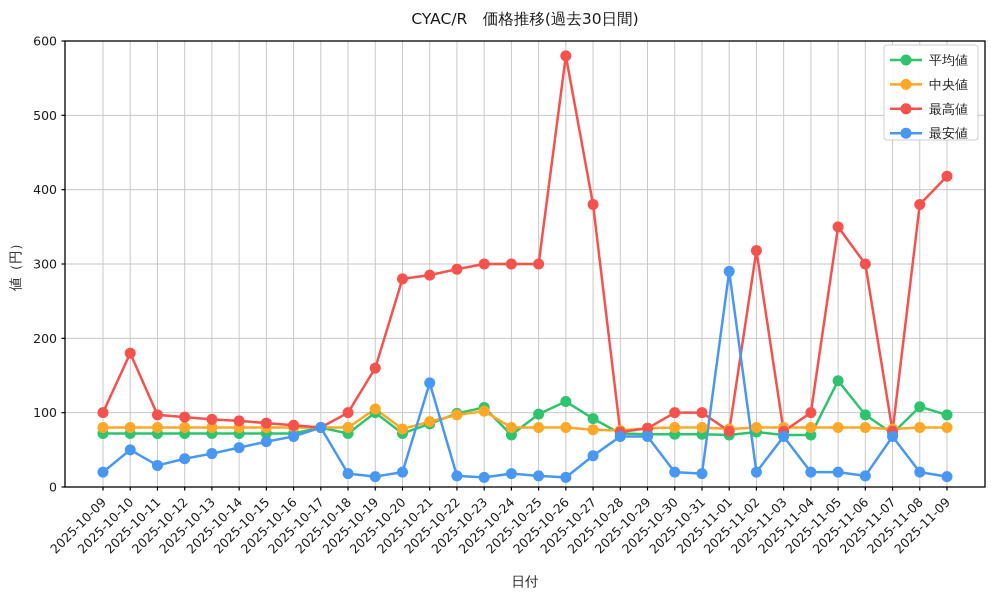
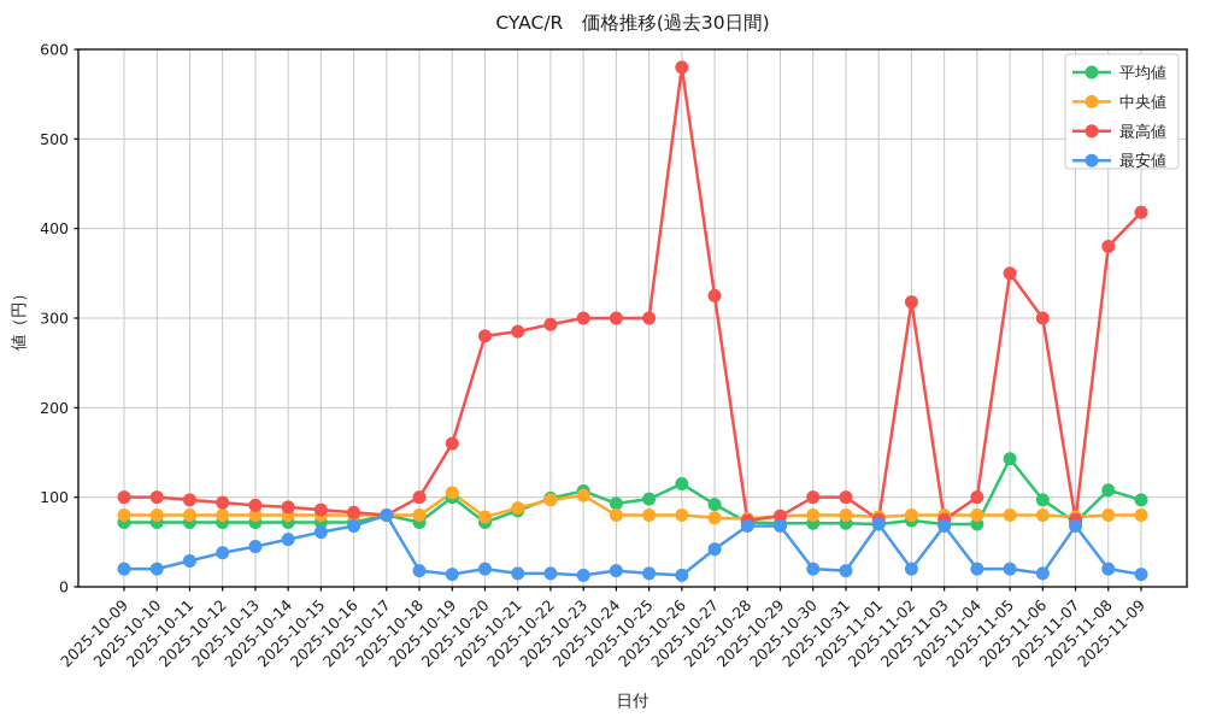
最高値/2025-10-10: 180 -> 100
最安値/2025-10-10: 50 -> 20
最安値/2025-10-21: 140 -> 20
平均値/2025-10-24: 70 -> 90
最高値/2025-10-27: 380 -> 320
最安値/2025-11-01: 290 -> 70
